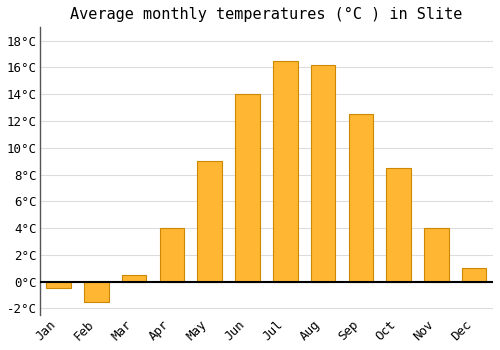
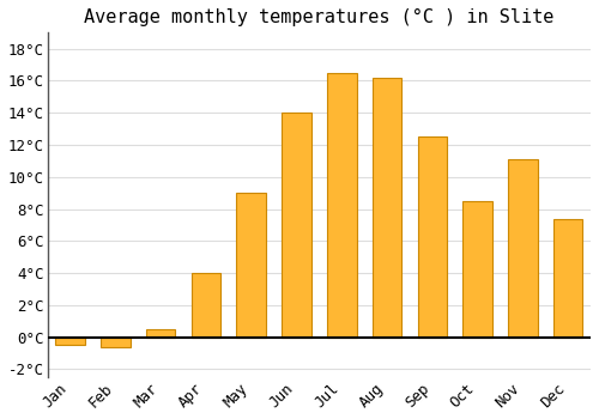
Feb: -1.5°C -> -0.6°C
Nov: 4.0°C -> 11.1°C
Dec: 1.0°C -> 7.4°C
